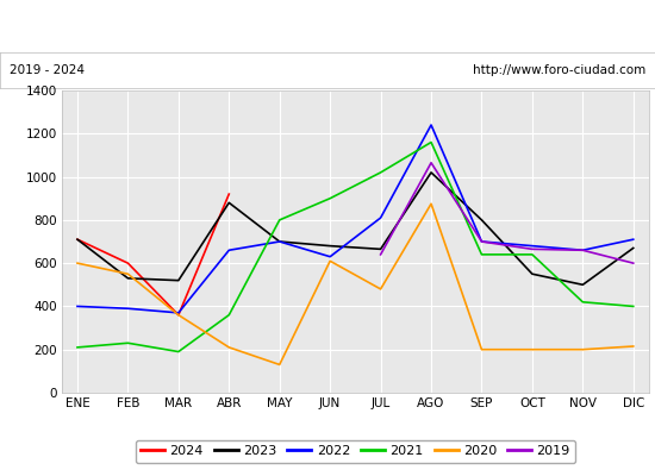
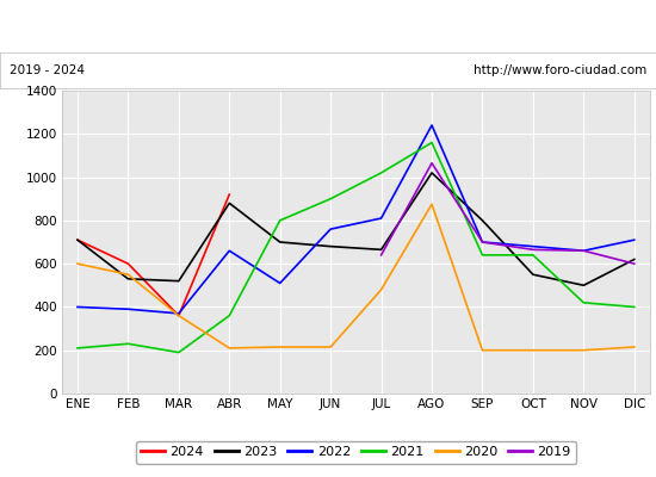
2022/MAY: 700 -> 510
2020/MAY: 130 -> 220
2022/JUN: 630 -> 760
2020/JUN: 610 -> 220
2023/DIC: 670 -> 620
